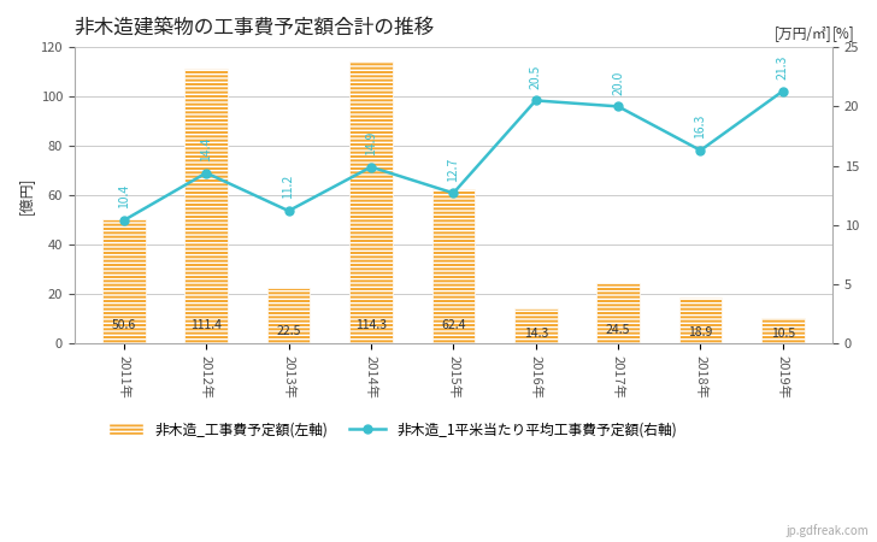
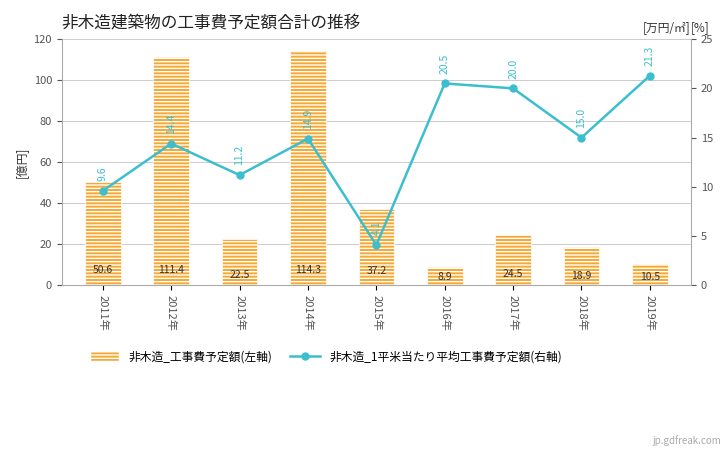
非木造_1平米当たり平均工事費予定額(右軸)/2011年: 10.4 -> 9.6
非木造_工事費予定額(左軸)/2015年: 62.4 -> 37.2
非木造_1平米当たり平均工事費予定額(右軸)/2015年: 12.7 -> 4.1
非木造_工事費予定額(左軸)/2016年: 14.3 -> 8.9
非木造_1平米当たり平均工事費予定額(右軸)/2018年: 16.3 -> 15.0
